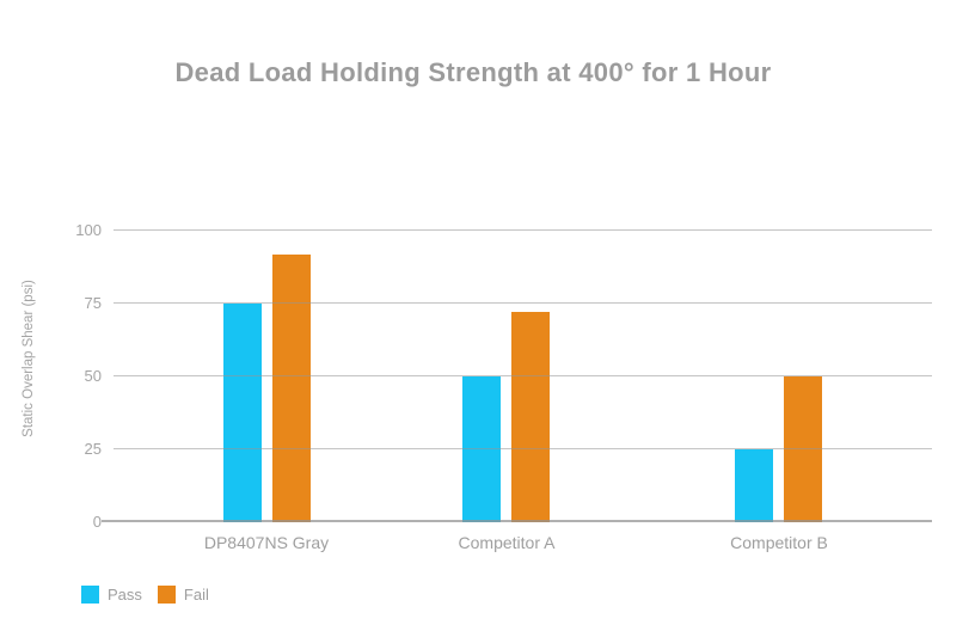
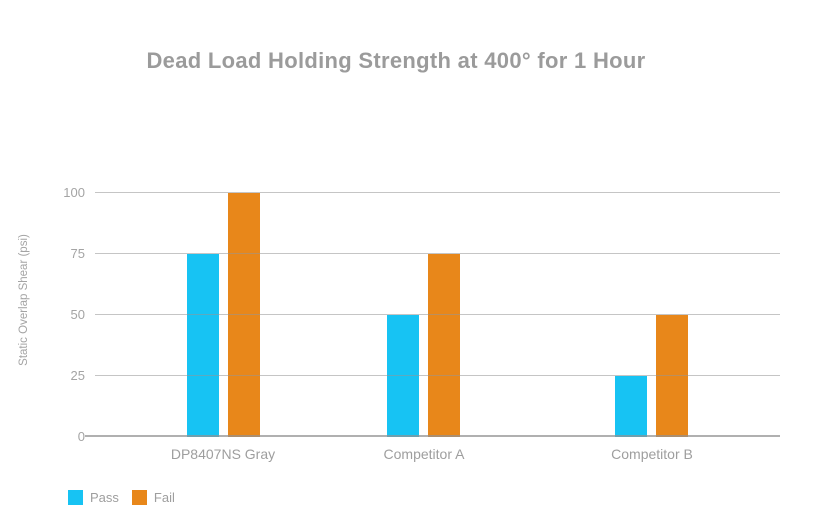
Fail/DP8407NS Gray: 92 -> 100
Fail/Competitor A: 72 -> 75
